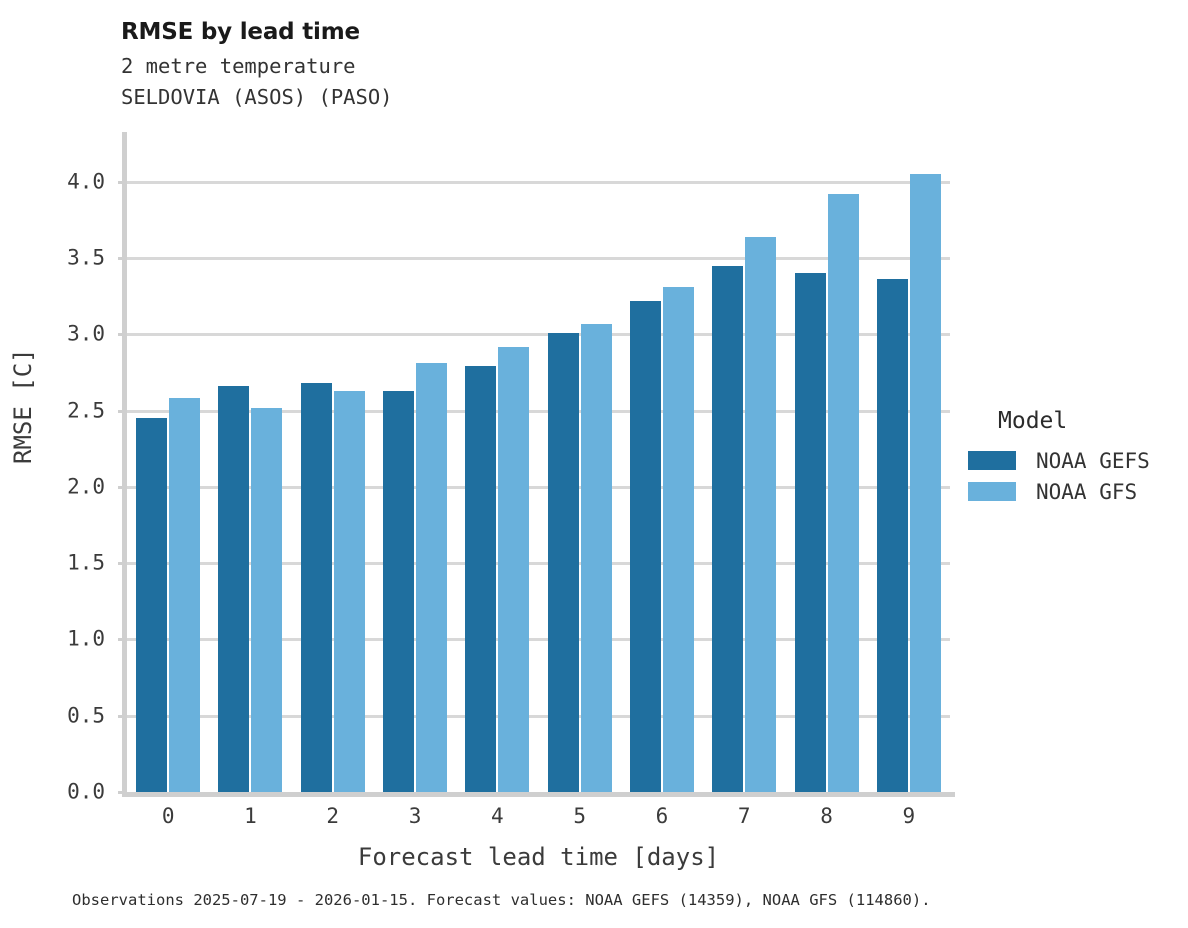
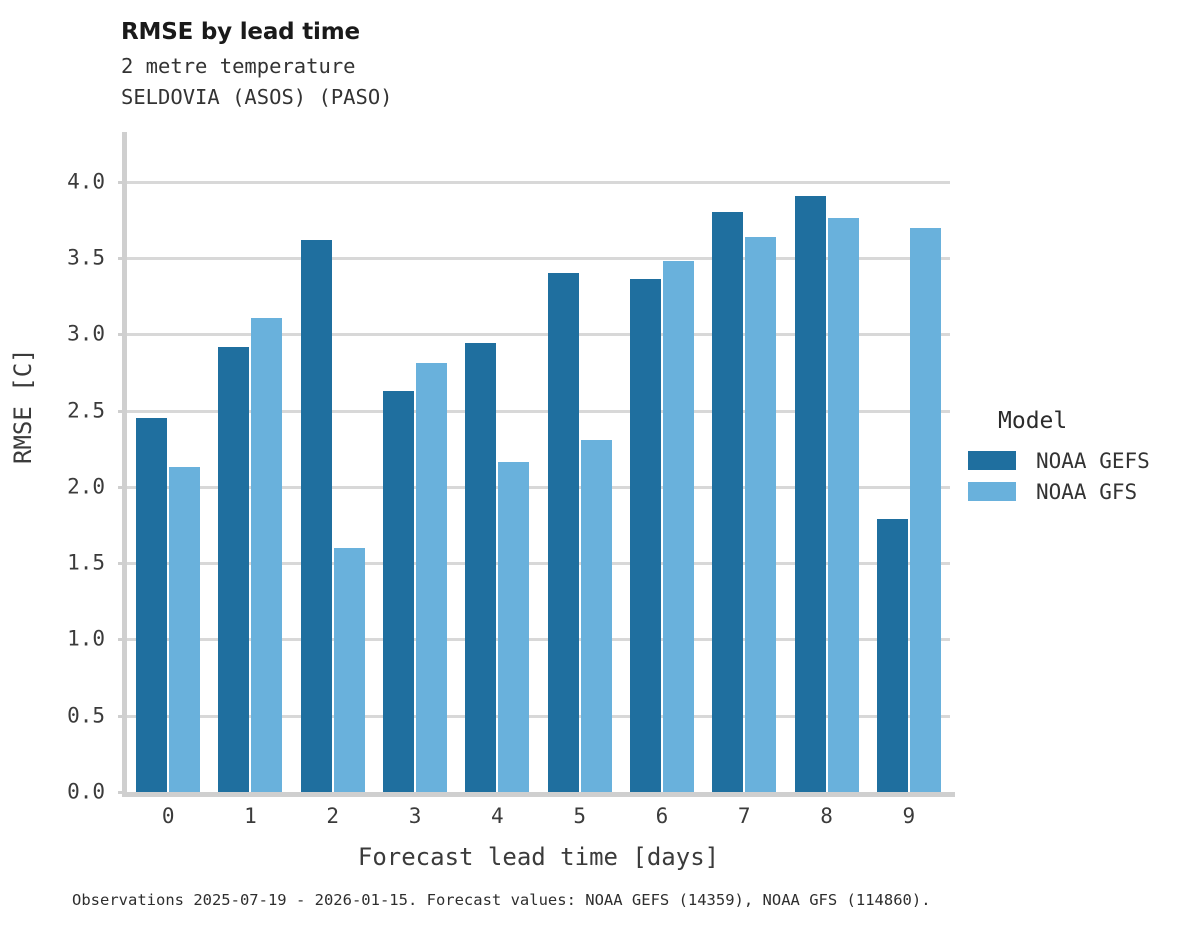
NOAA GFS/0: 2.58 -> 2.13
NOAA GEFS/1: 2.66 -> 2.92
NOAA GFS/1: 2.52 -> 3.11
NOAA GEFS/2: 2.68 -> 3.62
NOAA GFS/2: 2.63 -> 1.60
NOAA GEFS/4: 2.79 -> 2.94
NOAA GFS/4: 2.92 -> 2.16
NOAA GEFS/5: 3.01 -> 3.40
NOAA GFS/5: 3.07 -> 2.31
NOAA GEFS/6: 3.22 -> 3.36
NOAA GFS/6: 3.31 -> 3.48
NOAA GEFS/7: 3.45 -> 3.80
NOAA GEFS/8: 3.40 -> 3.91
NOAA GFS/8: 3.92 -> 3.76
NOAA GEFS/9: 3.36 -> 1.79
NOAA GFS/9: 4.05 -> 3.70
